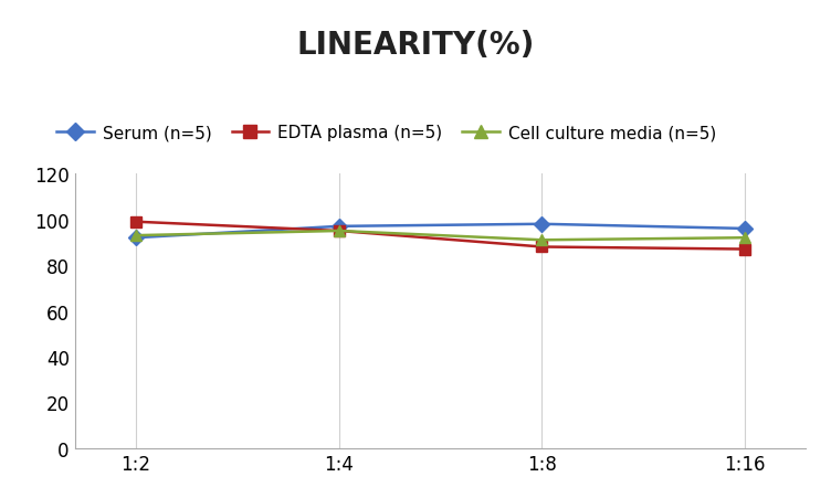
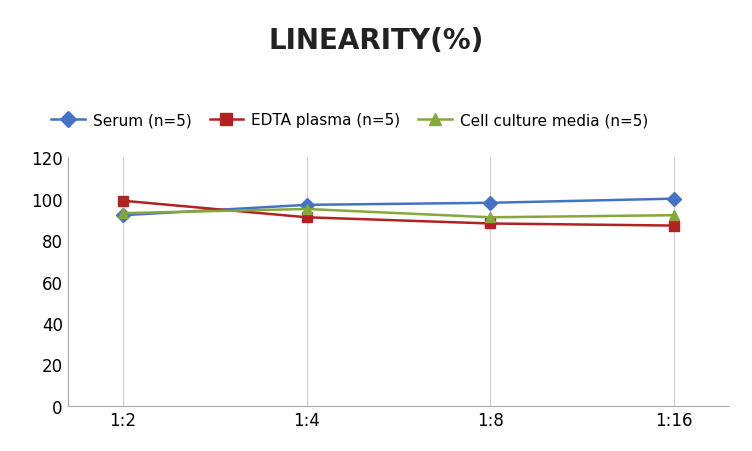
EDTA plasma (n=5)/1:4: 95 -> 91
Serum (n=5)/1:16: 96 -> 100
